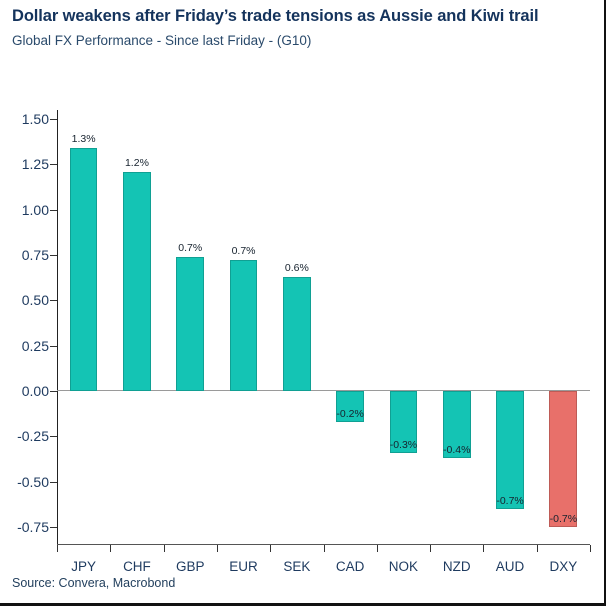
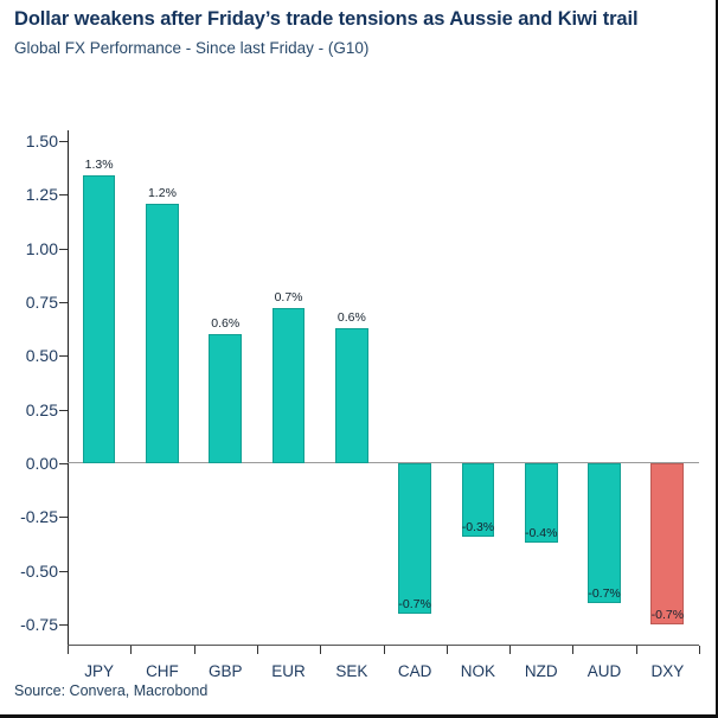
GBP: 0.7% -> 0.6%
CAD: -0.2% -> -0.7%
